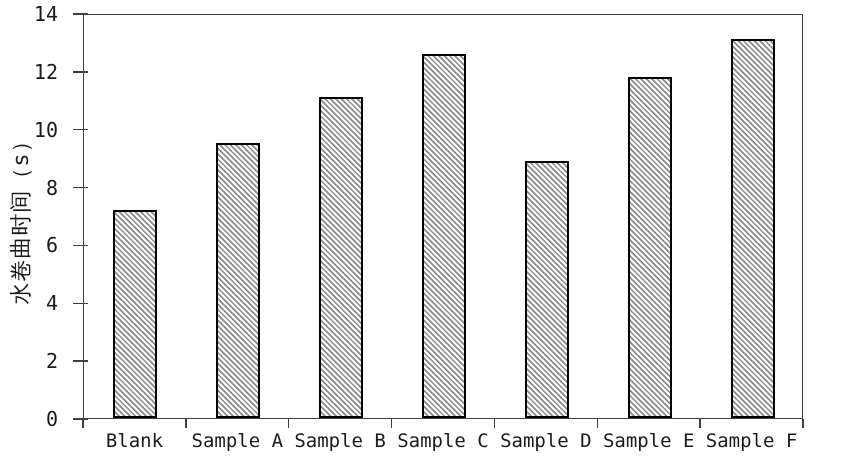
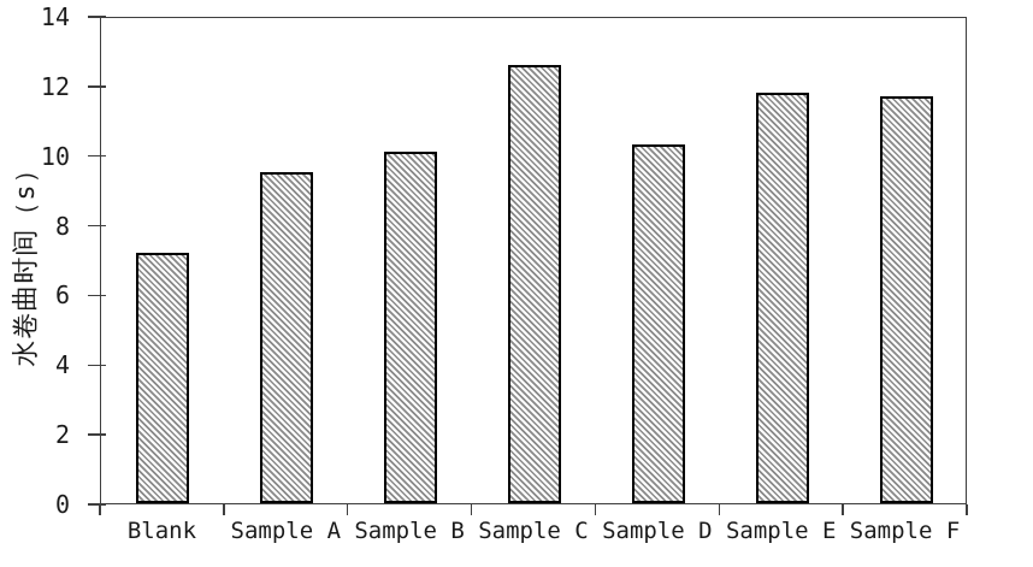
Sample B: 11.1 -> 10.1
Sample D: 8.9 -> 10.3
Sample F: 13.1 -> 11.7
